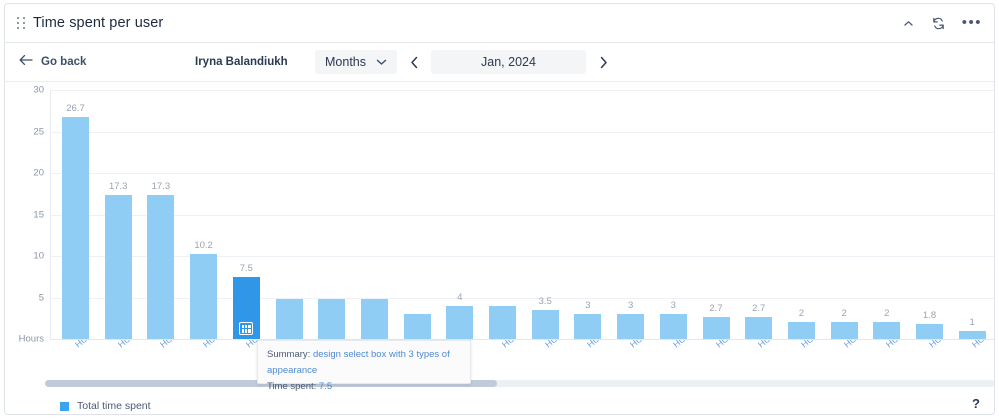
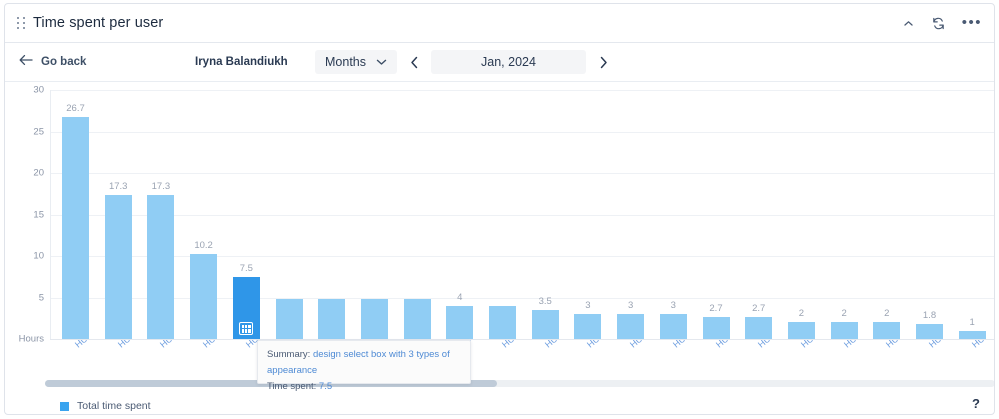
HUB-1408: 3 -> 5
